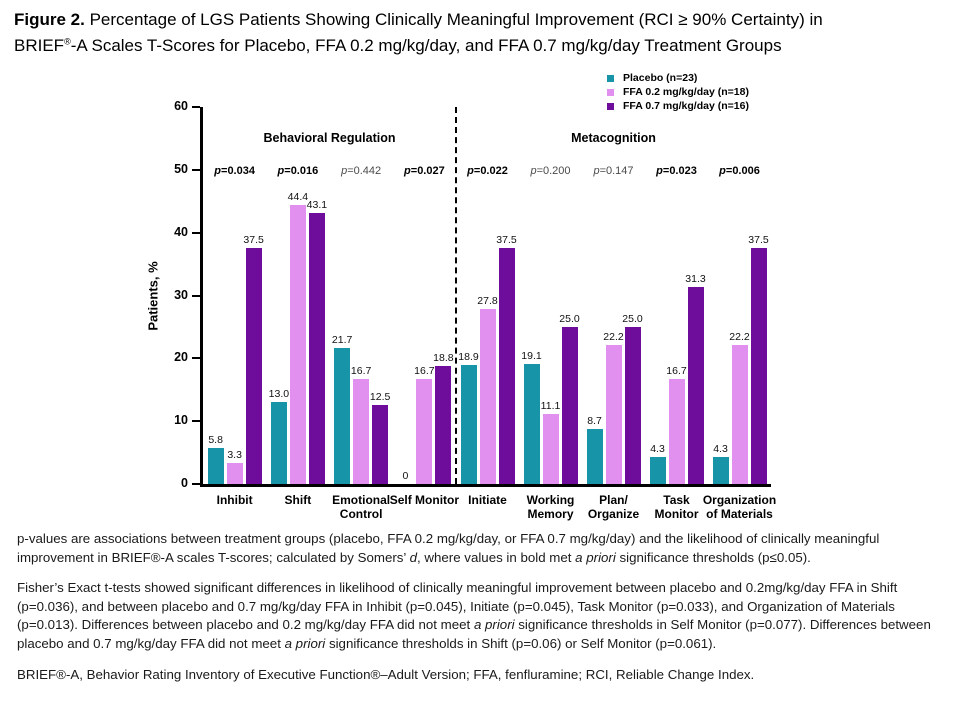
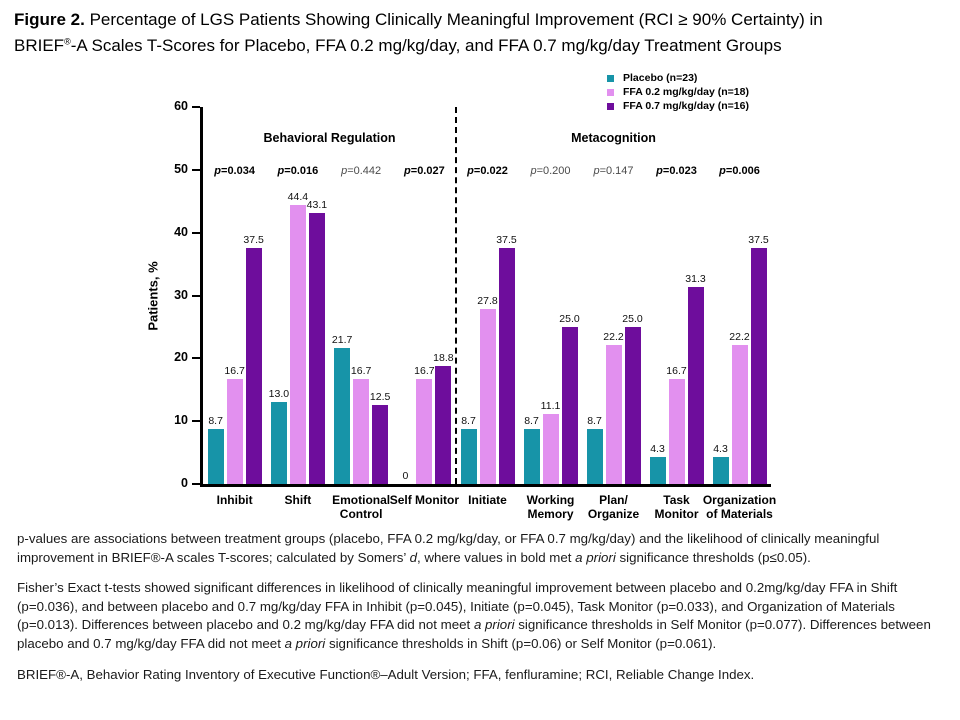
Placebo (n=23)/Inhibit: 5.8 -> 8.7
FFA 0.2 mg/kg/day (n=18)/Inhibit: 3.3 -> 16.7
Placebo (n=23)/Initiate: 18.9 -> 8.7
Placebo (n=23)/Working Memory: 19.1 -> 8.7
